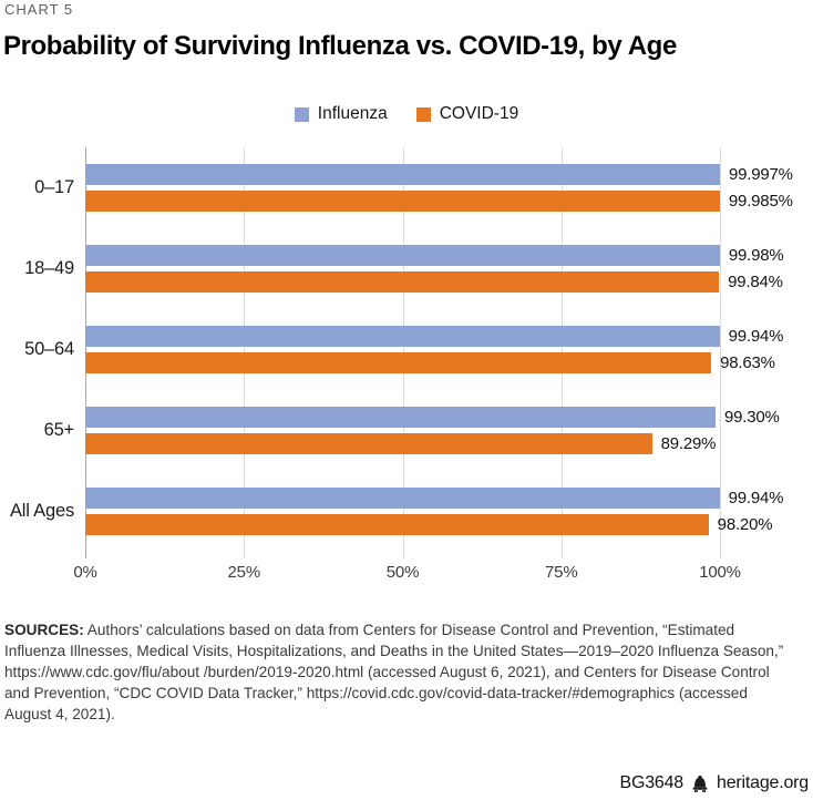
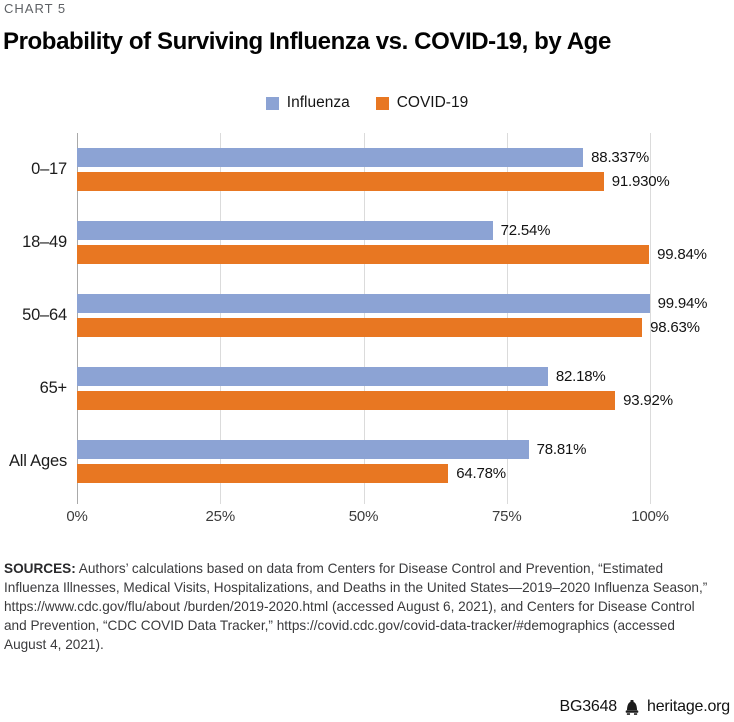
Influenza/0–17: 99.997% -> 88.337%
COVID-19/0–17: 99.985% -> 91.930%
Influenza/18–49: 99.98% -> 72.54%
Influenza/65+: 99.30% -> 82.18%
COVID-19/65+: 89.29% -> 93.92%
Influenza/All Ages: 99.94% -> 78.81%
COVID-19/All Ages: 98.20% -> 64.78%
